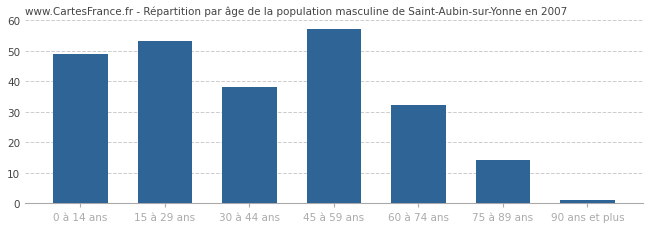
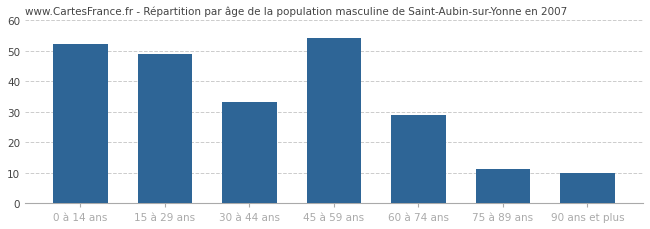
0 à 14 ans: 49 -> 52
15 à 29 ans: 53 -> 49
30 à 44 ans: 38 -> 33
45 à 59 ans: 57 -> 54
60 à 74 ans: 32 -> 29
75 à 89 ans: 14 -> 11
90 ans et plus: 1 -> 10
